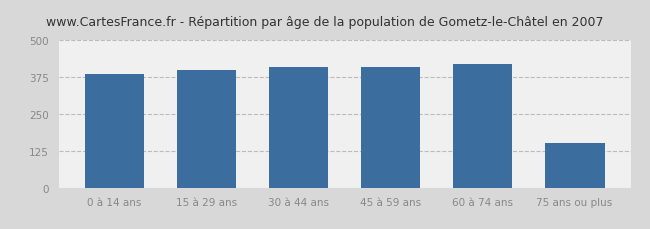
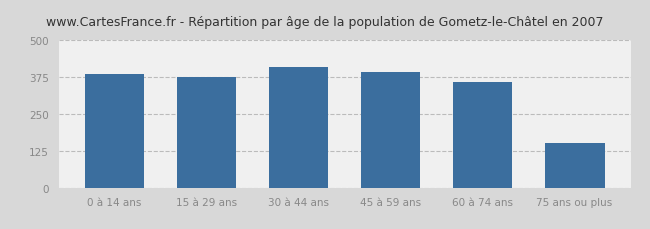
15 à 29 ans: 400 -> 377
45 à 59 ans: 410 -> 392
60 à 74 ans: 420 -> 358
